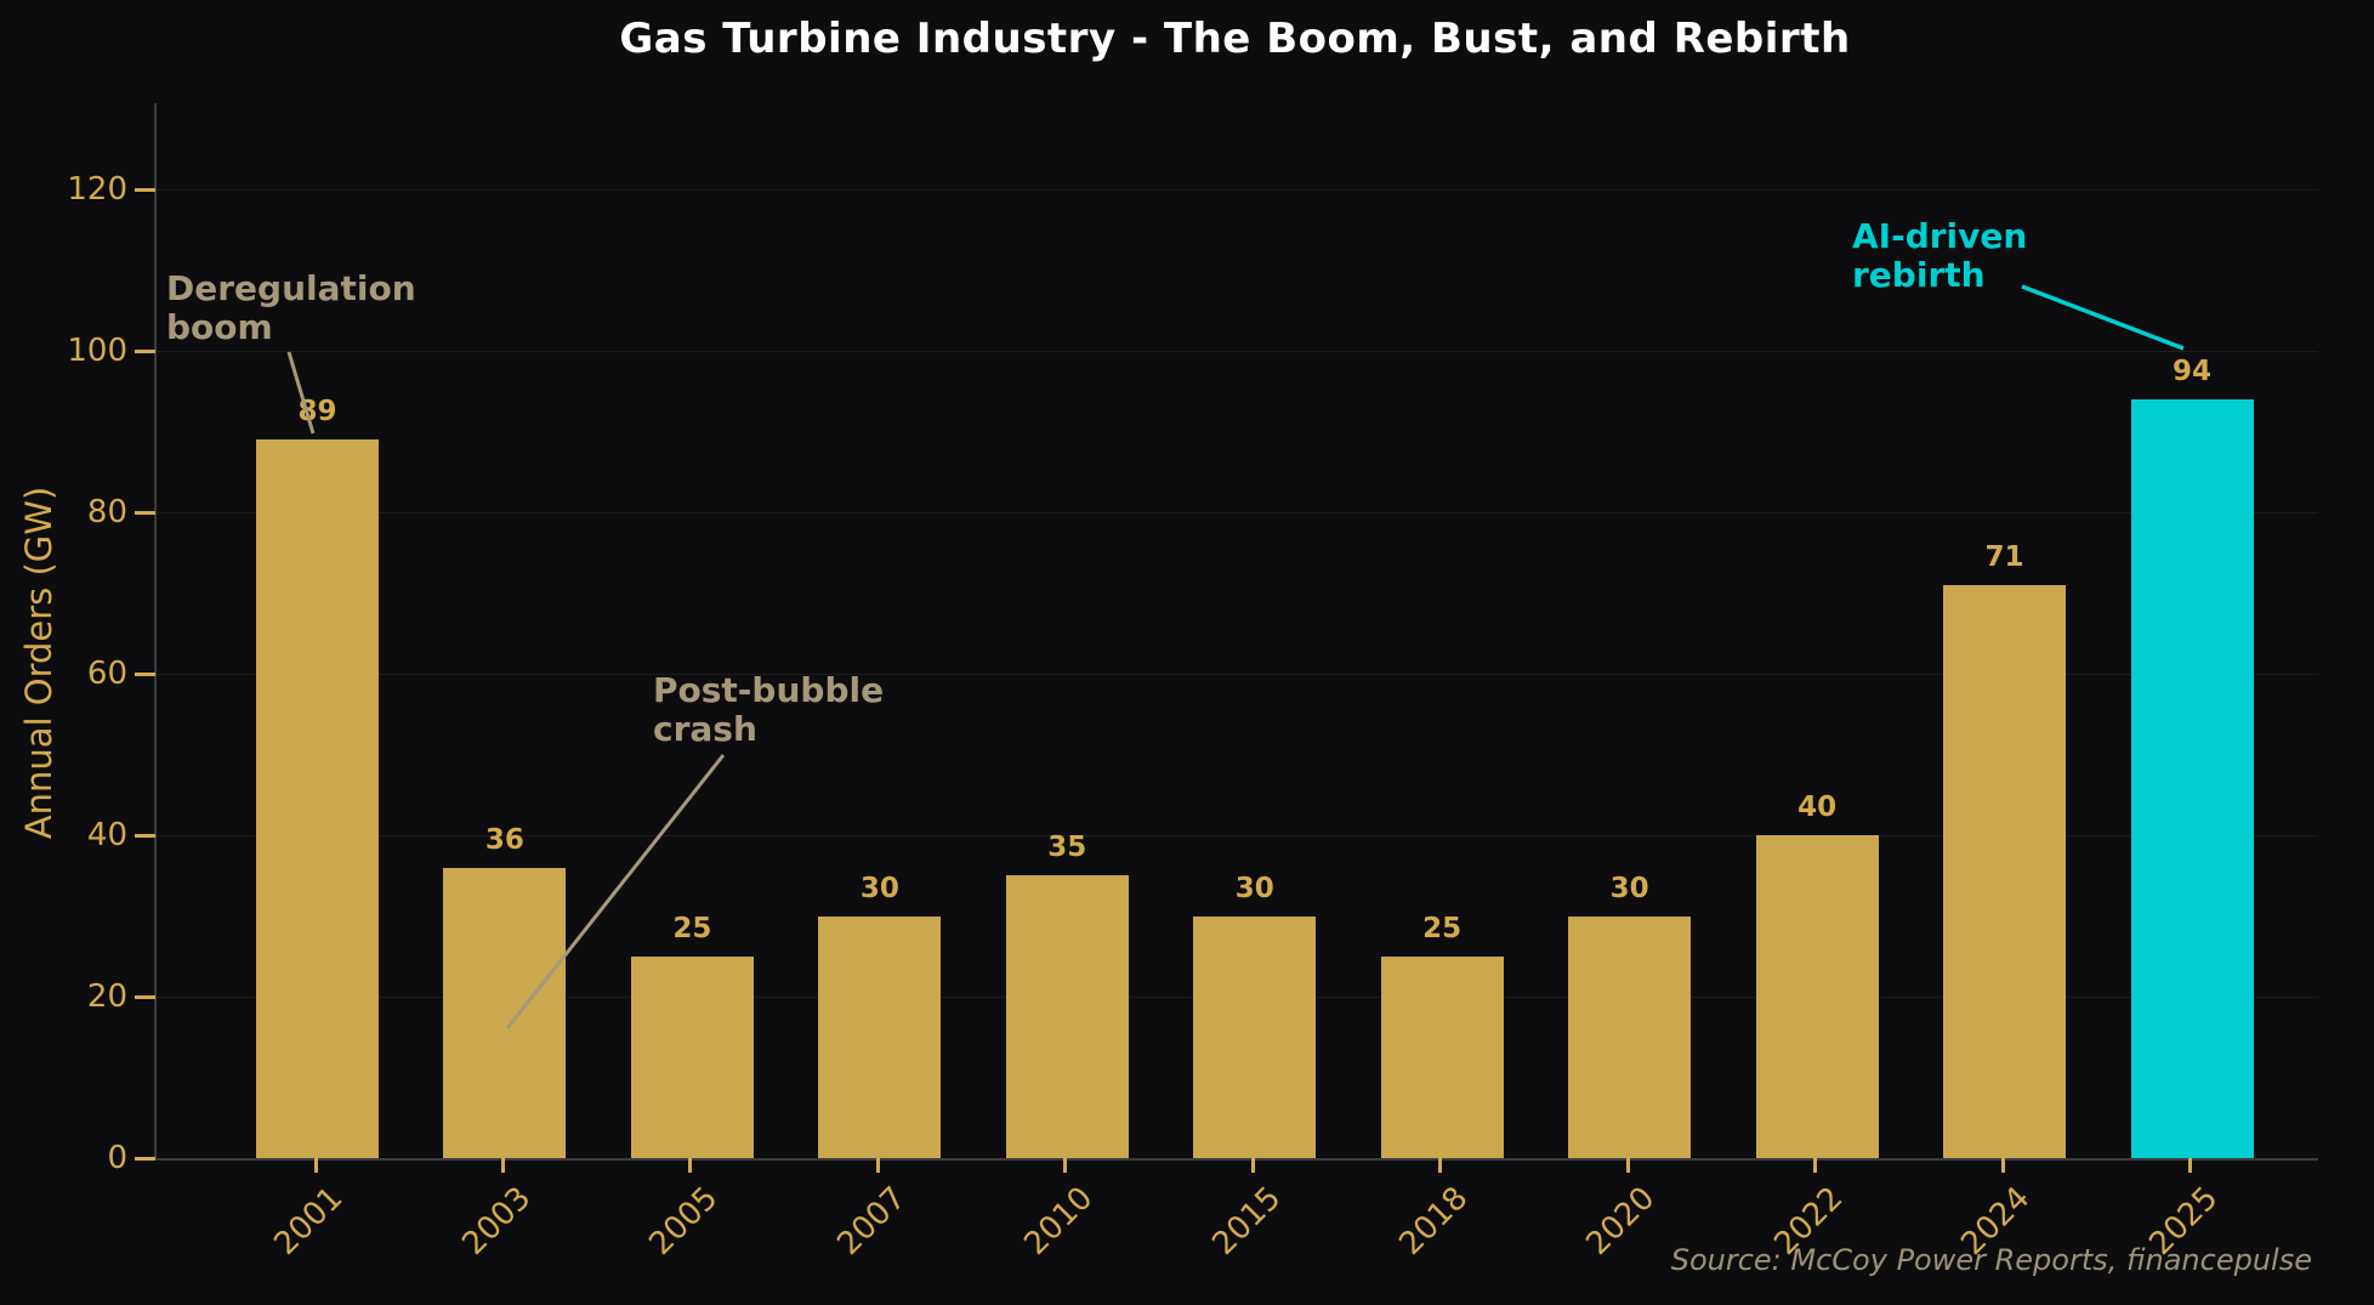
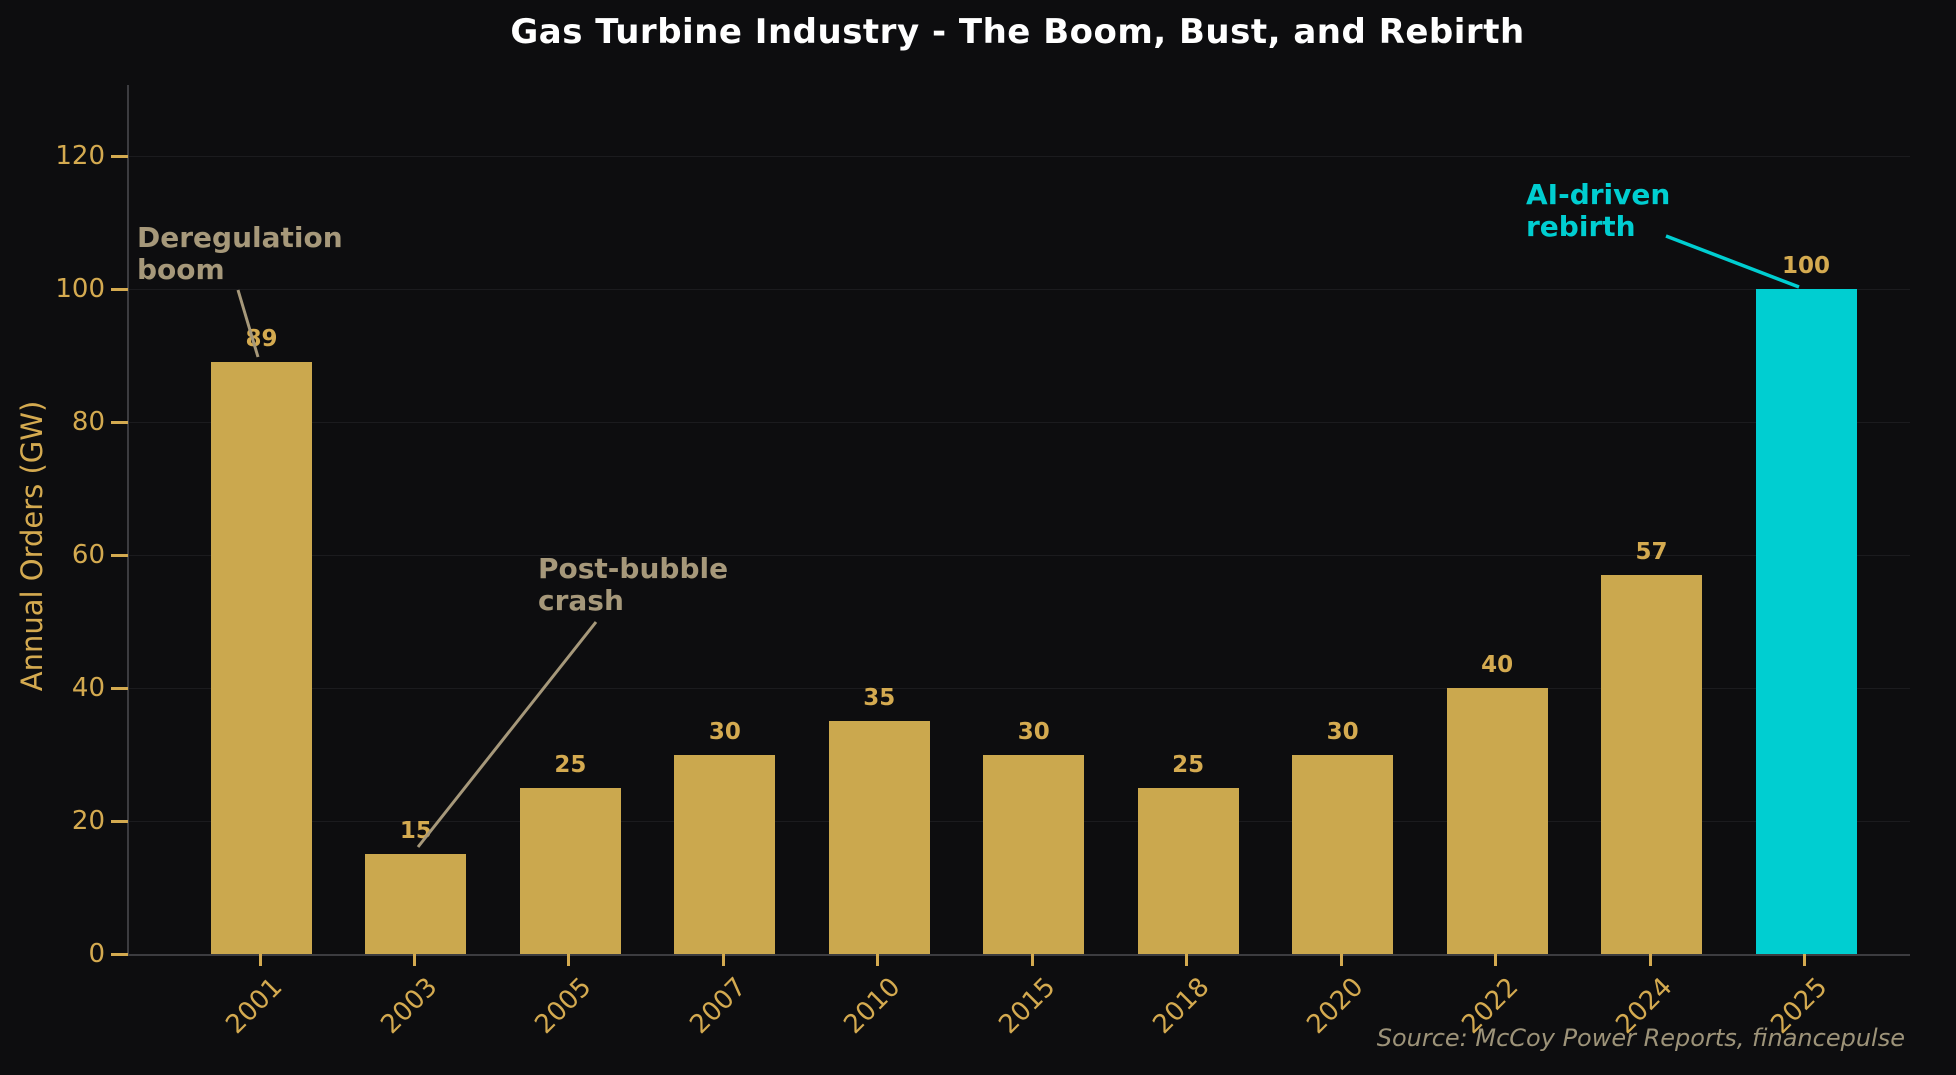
2003: 36 -> 15
2024: 71 -> 57
2025: 94 -> 100
